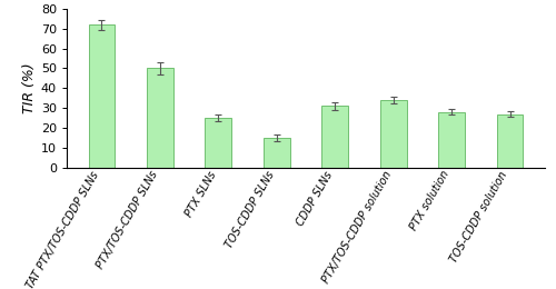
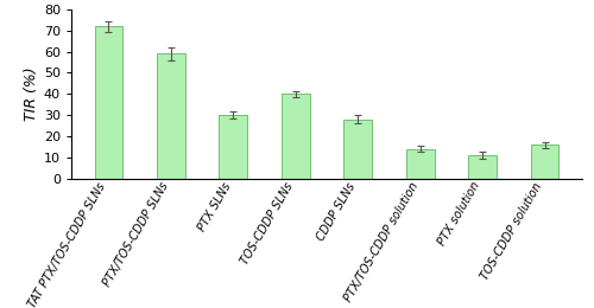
PTX/TOS-CDDP SLNs: 50 -> 59
PTX SLNs: 25 -> 30
TOS-CDDP SLNs: 15 -> 40
CDDP SLNs: 31 -> 28
PTX/TOS-CDDP solution: 34 -> 14
PTX solution: 28 -> 11
TOS-CDDP solution: 27 -> 16
